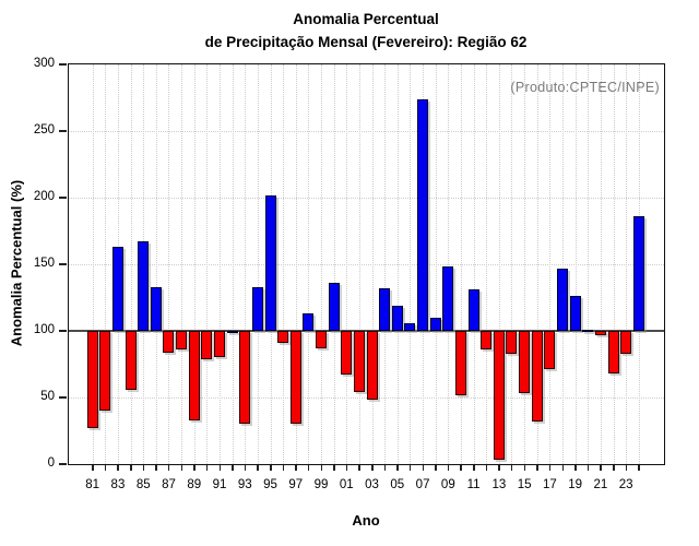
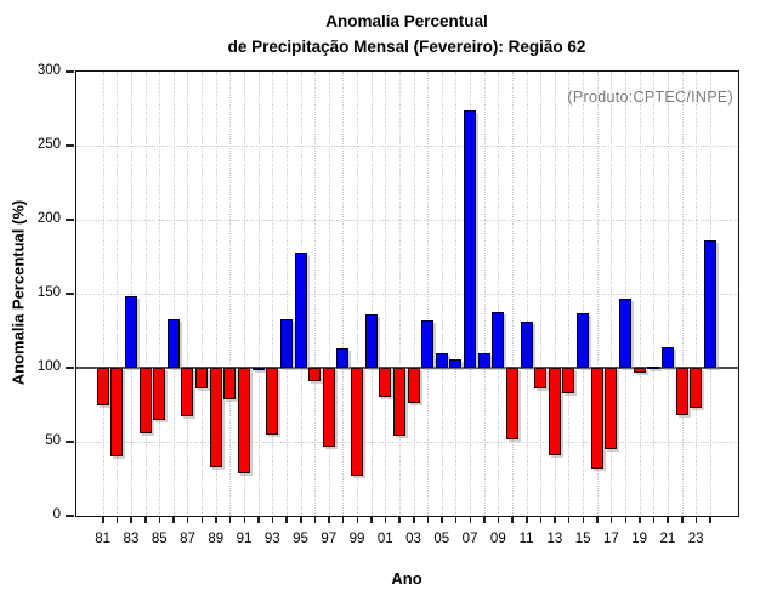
81: 27 -> 75
83: 163 -> 148
85: 167 -> 65
87: 84 -> 67
91: 80 -> 29
93: 30 -> 55
95: 202 -> 178
97: 30 -> 47
99: 87 -> 27
01: 67 -> 80
03: 48 -> 76
05: 119 -> 110
09: 148 -> 138
13: 3 -> 41
15: 53 -> 137
17: 71 -> 45
19: 126 -> 97
21: 97 -> 114
23: 83 -> 73
